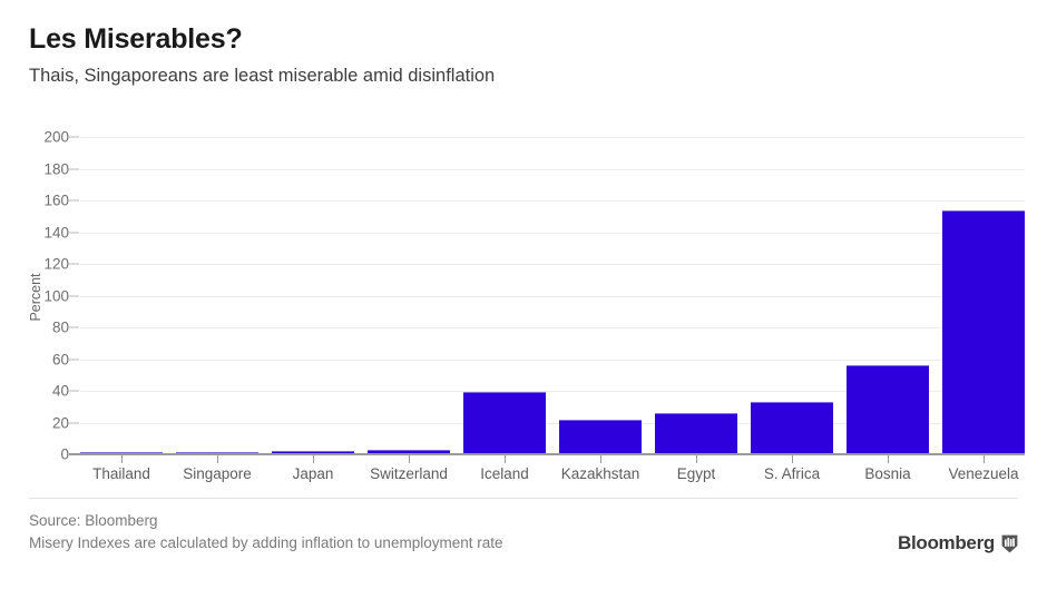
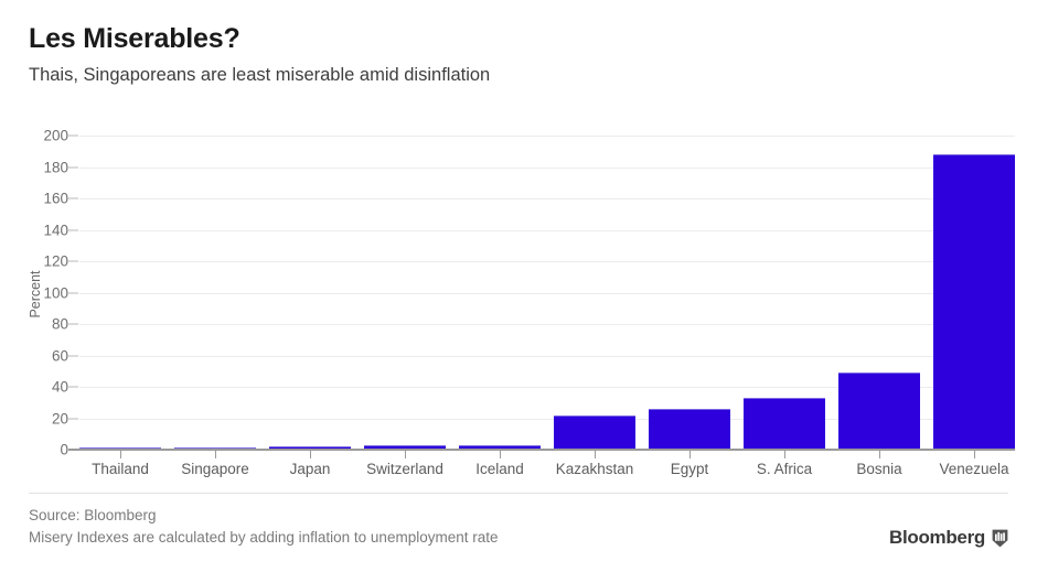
Iceland: 39 -> 2
Bosnia: 56 -> 49
Venezuela: 154 -> 188
